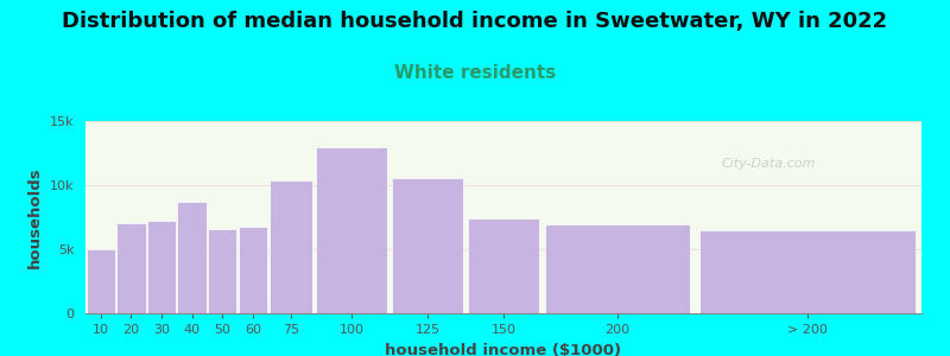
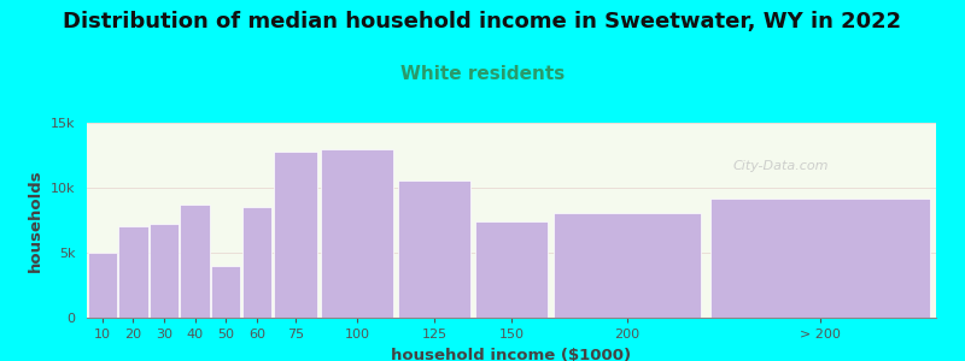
50: 6.6k -> 4.0k
60: 6.8k -> 8.5k
75: 10.4k -> 12.8k
200: 6.9k -> 8.1k
> 200: 6.5k -> 9.2k
